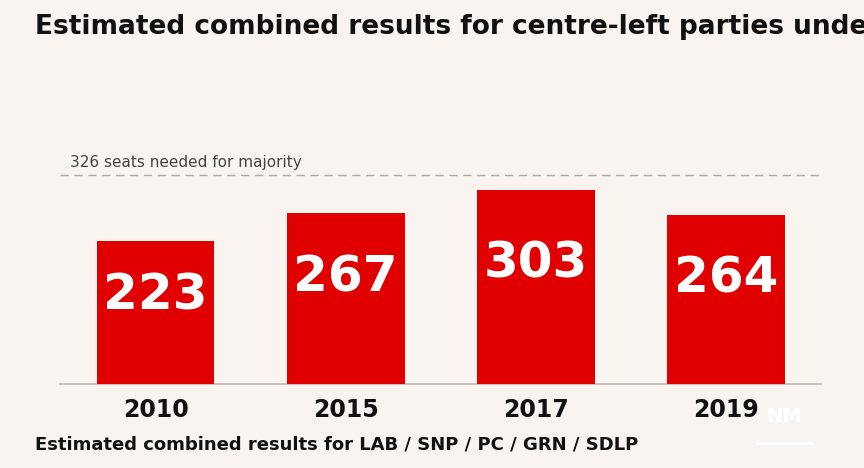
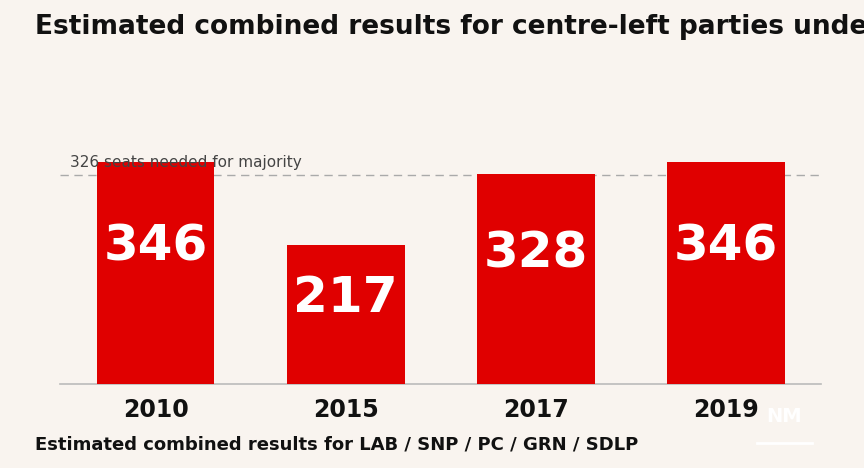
2010: 223 -> 346
2015: 267 -> 217
2017: 303 -> 328
2019: 264 -> 346
